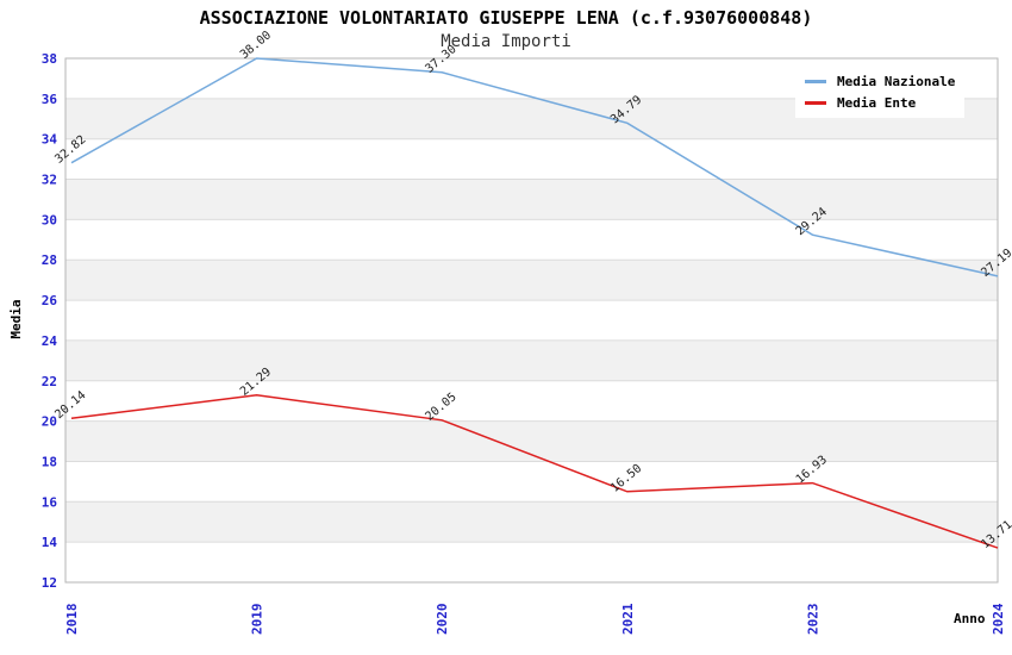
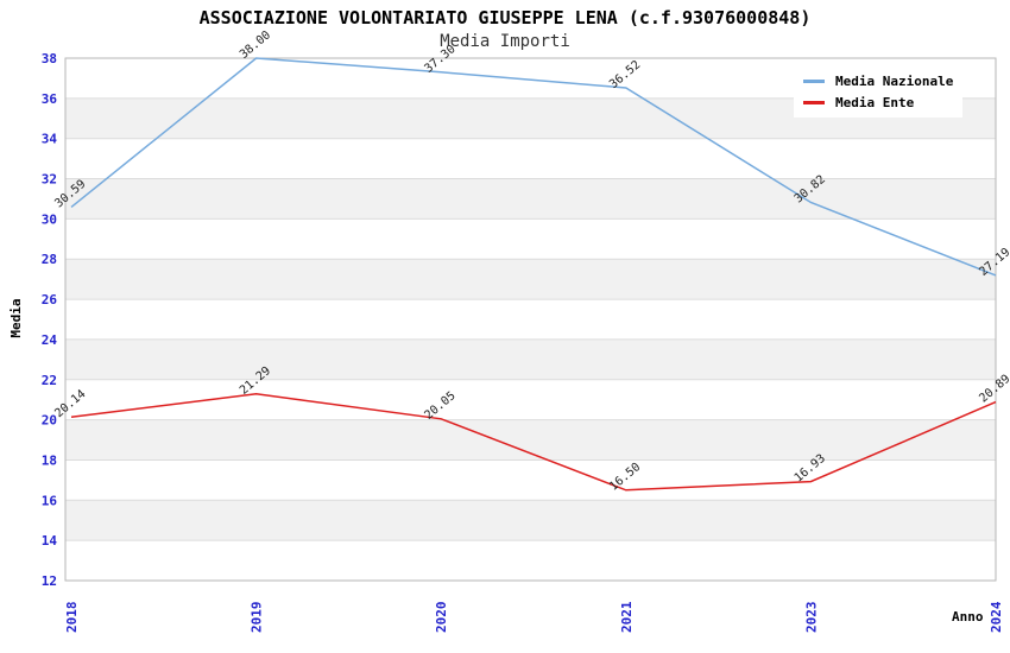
Media Nazionale/2018: 32.82 -> 30.59
Media Nazionale/2021: 34.79 -> 36.52
Media Nazionale/2023: 29.24 -> 30.82
Media Ente/2024: 13.71 -> 20.89
